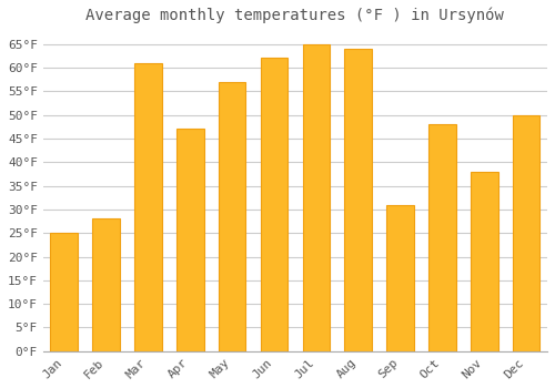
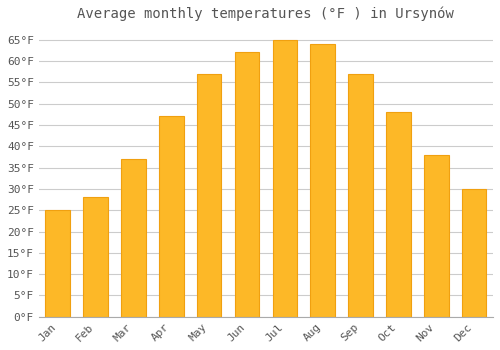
Mar: 61°F -> 37°F
Sep: 31°F -> 57°F
Dec: 50°F -> 30°F
